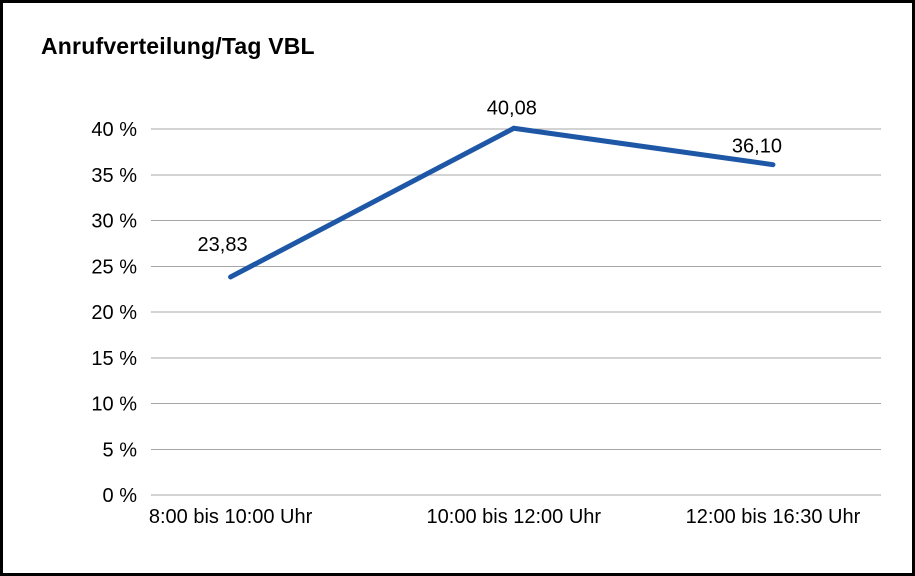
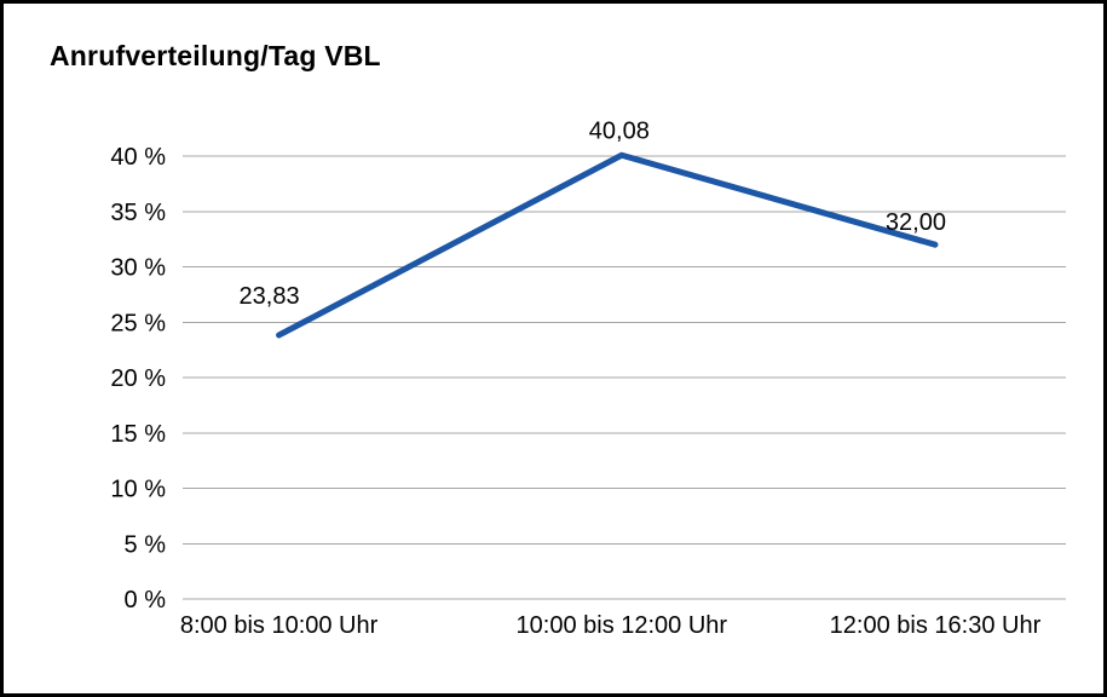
12:00 bis 16:30 Uhr: 36,10 -> 32,00
